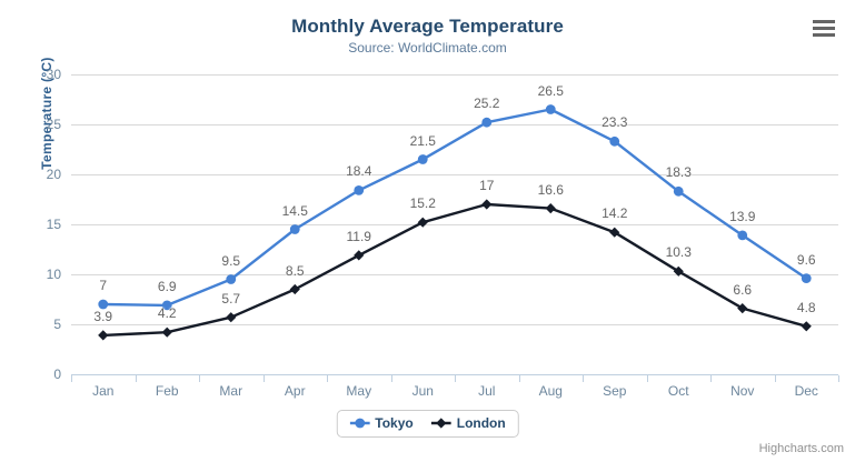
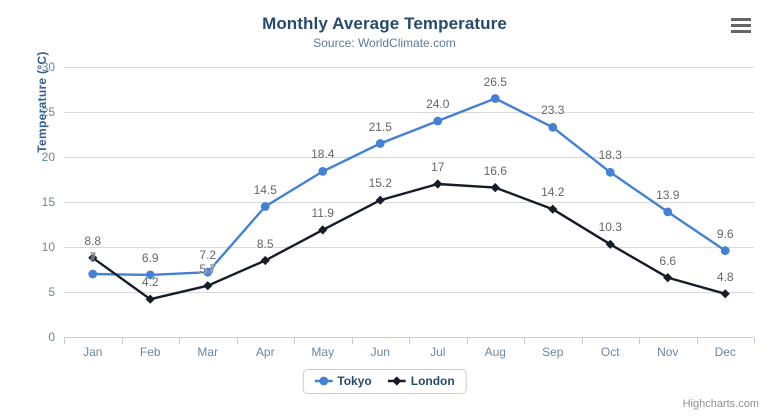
London/Jan: 3.9 -> 8.8
Tokyo/Mar: 9.5 -> 7.2
Tokyo/Jul: 25.2 -> 24.0
